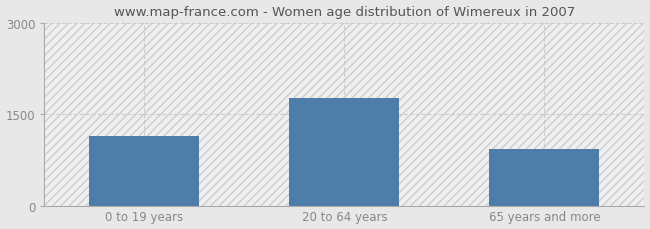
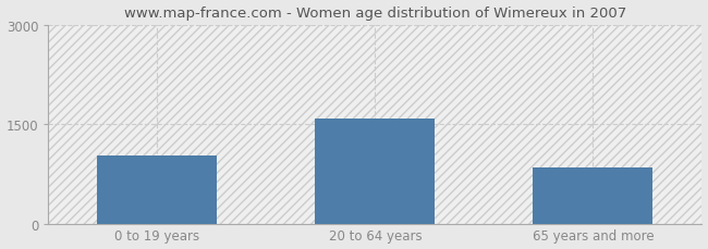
0 to 19 years: 1150 -> 1020
20 to 64 years: 1760 -> 1580
65 years and more: 930 -> 840
